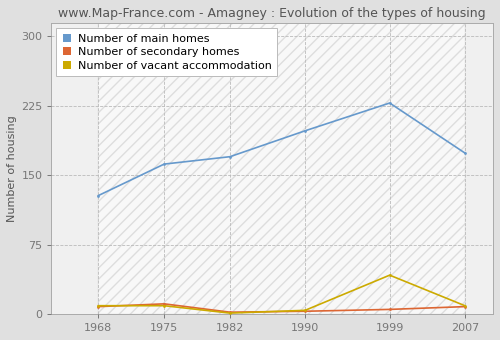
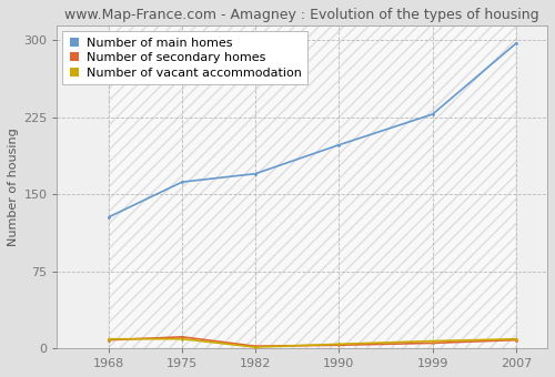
Number of vacant accommodation/1999: 42 -> 7
Number of main homes/2007: 174 -> 297
